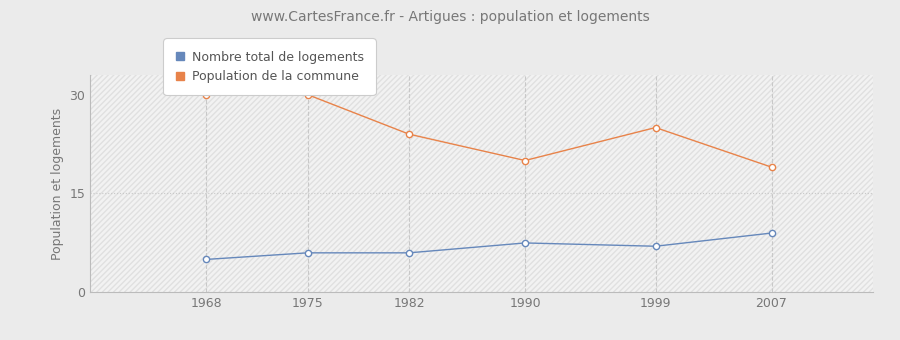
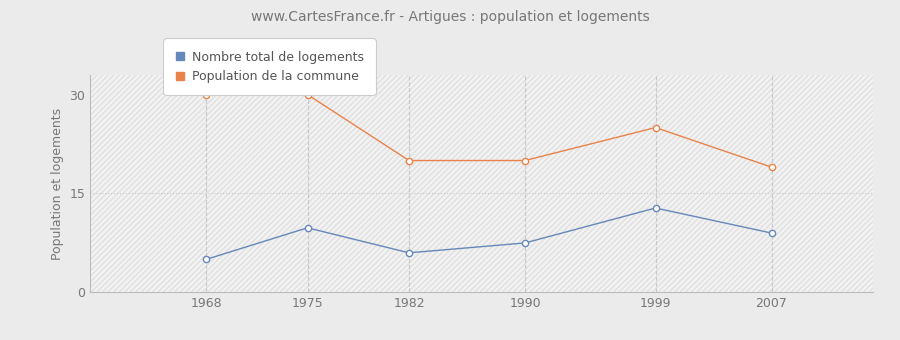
Nombre total de logements/1975: 6.0 -> 9.8
Population de la commune/1982: 24 -> 20
Nombre total de logements/1999: 7.0 -> 12.8
